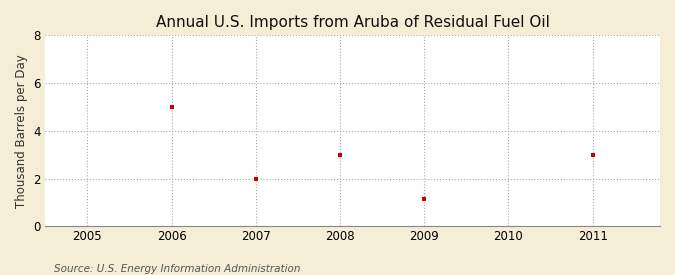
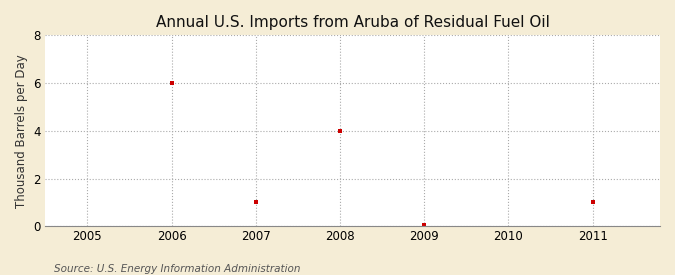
2006: 5.00 -> 6.00
2007: 2.00 -> 1.00
2008: 3.00 -> 4.00
2009: 1.15 -> 0.05
2011: 3.00 -> 1.00
